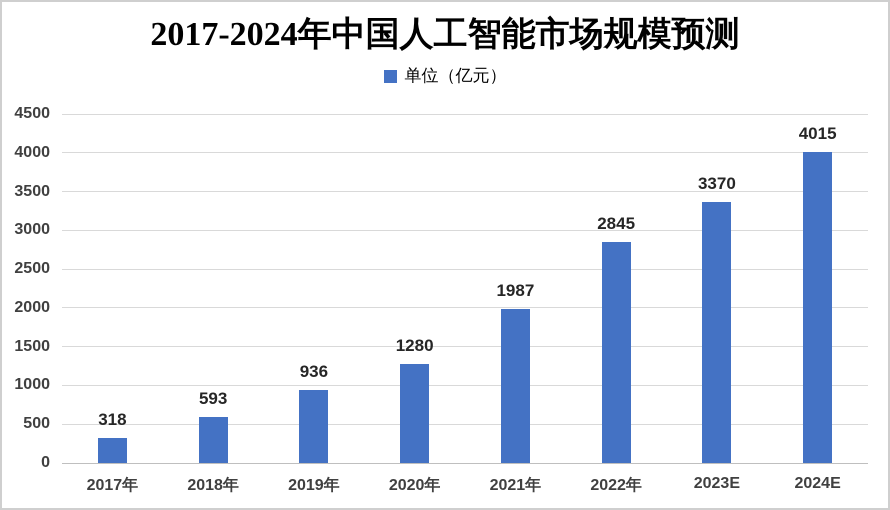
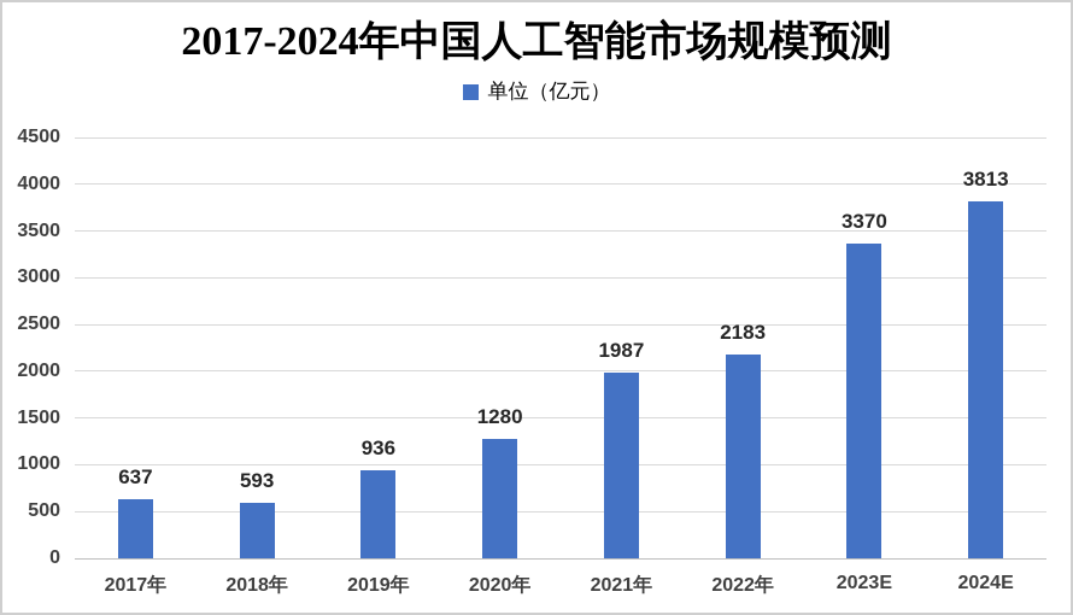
2017年: 318 -> 637
2022年: 2845 -> 2183
2024E: 4015 -> 3813
